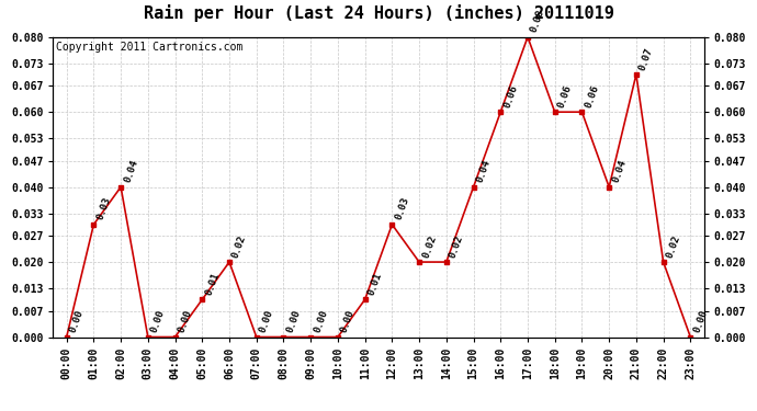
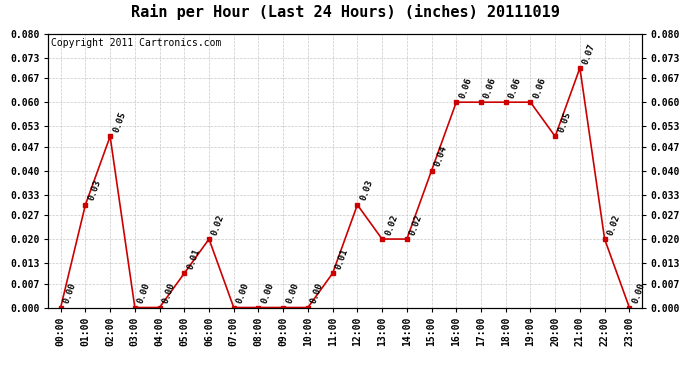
02:00: 0.04 -> 0.05
17:00: 0.08 -> 0.06
20:00: 0.04 -> 0.05
